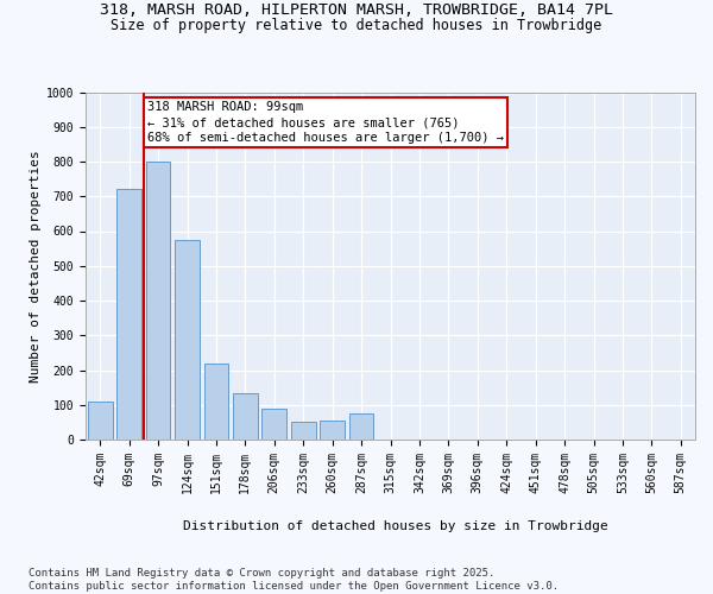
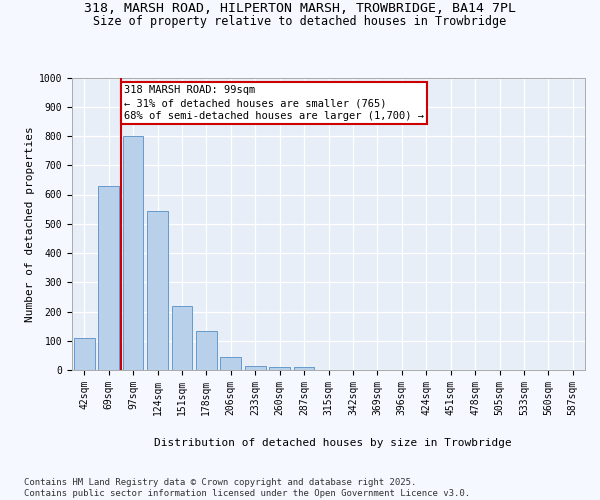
69sqm: 720 -> 630
124sqm: 575 -> 545
206sqm: 90 -> 45
233sqm: 50 -> 15
260sqm: 55 -> 10
287sqm: 75 -> 10
